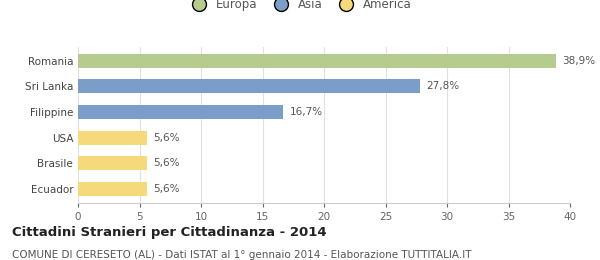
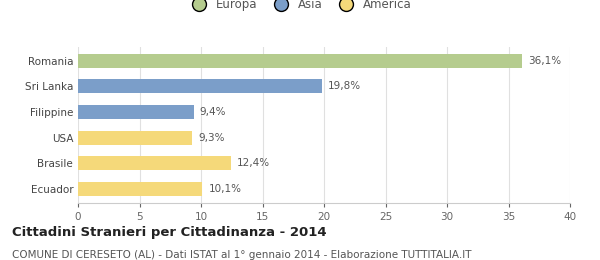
Romania: 38,9% -> 36,1%
Sri Lanka: 27,8% -> 19,8%
Filippine: 16,7% -> 9,4%
USA: 5,6% -> 9,3%
Brasile: 5,6% -> 12,4%
Ecuador: 5,6% -> 10,1%
